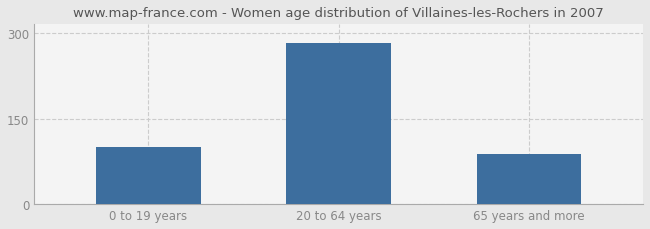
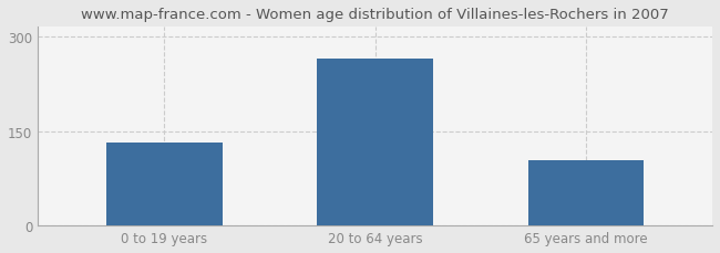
0 to 19 years: 100 -> 132
20 to 64 years: 283 -> 264
65 years and more: 88 -> 104
